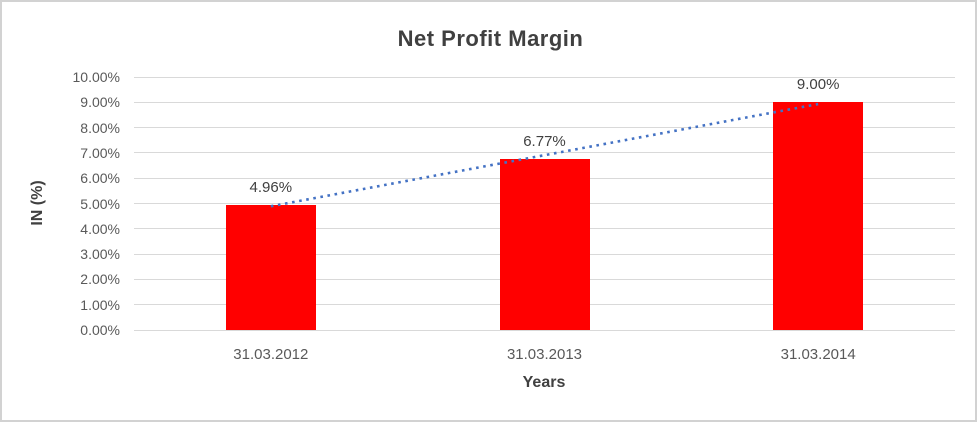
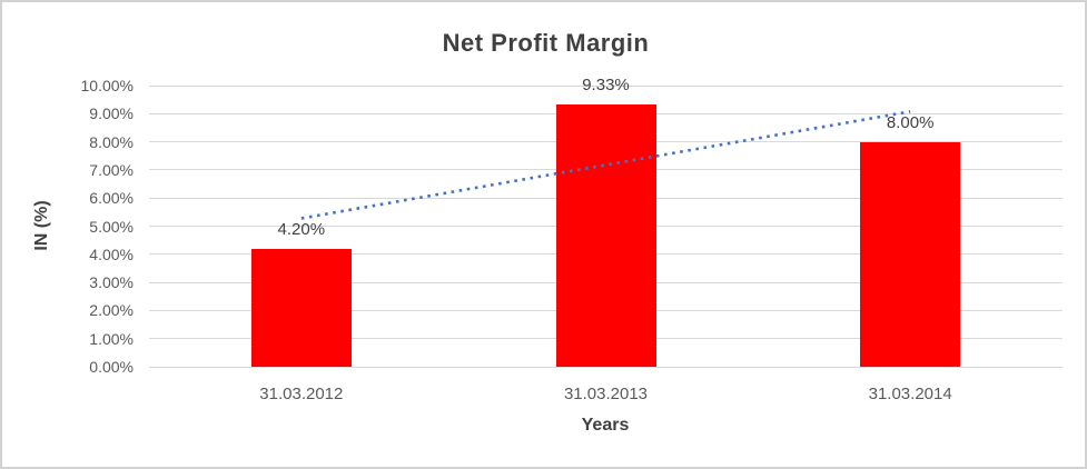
31.03.2012: 4.96% -> 4.20%
31.03.2013: 6.77% -> 9.33%
31.03.2014: 9.00% -> 8.00%
